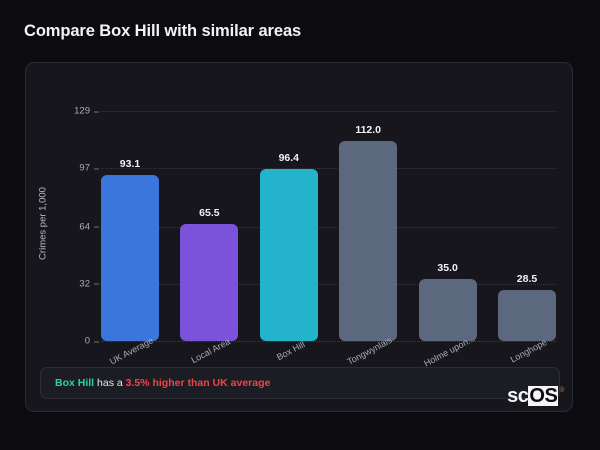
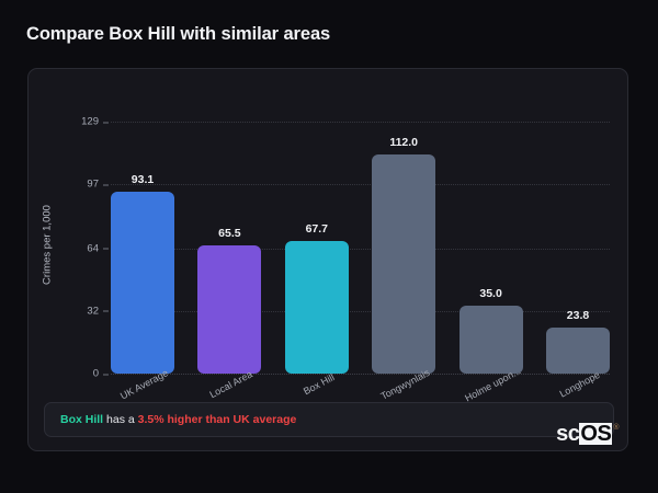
Box Hill: 96.4 -> 67.7
Longhope: 28.5 -> 23.8
